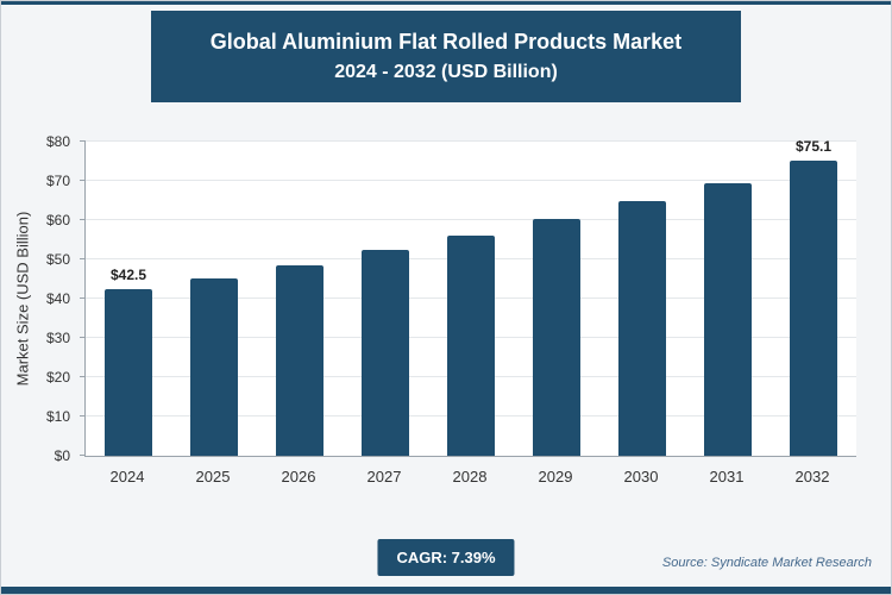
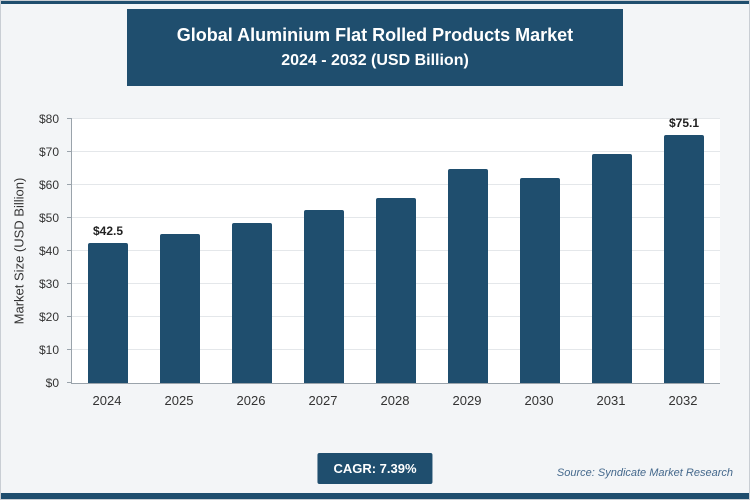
2029: $60 -> $65
2030: $65 -> $62
